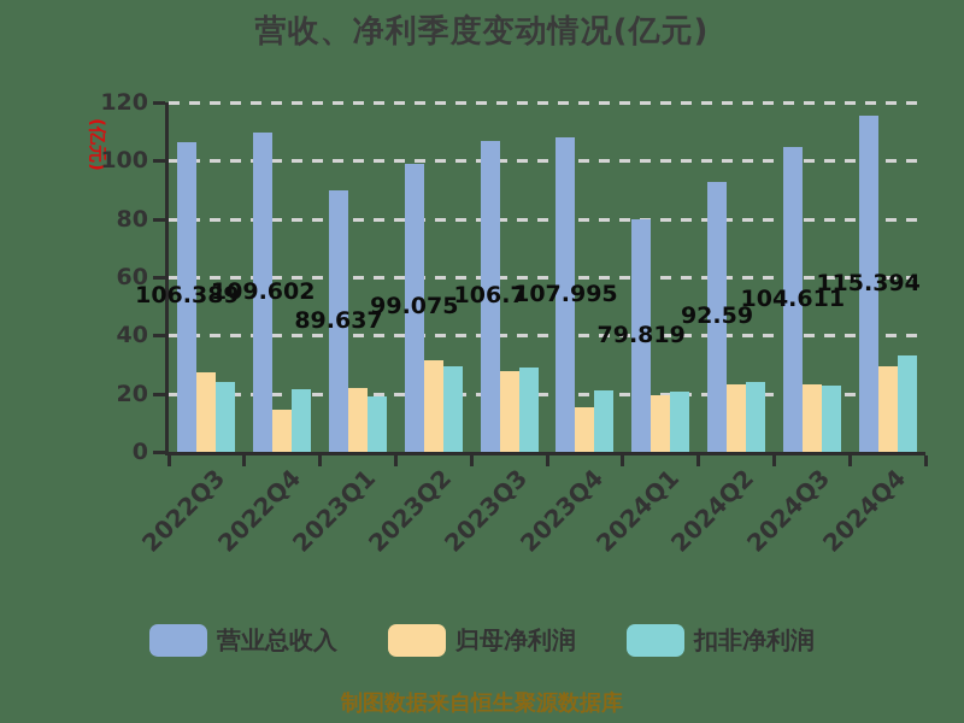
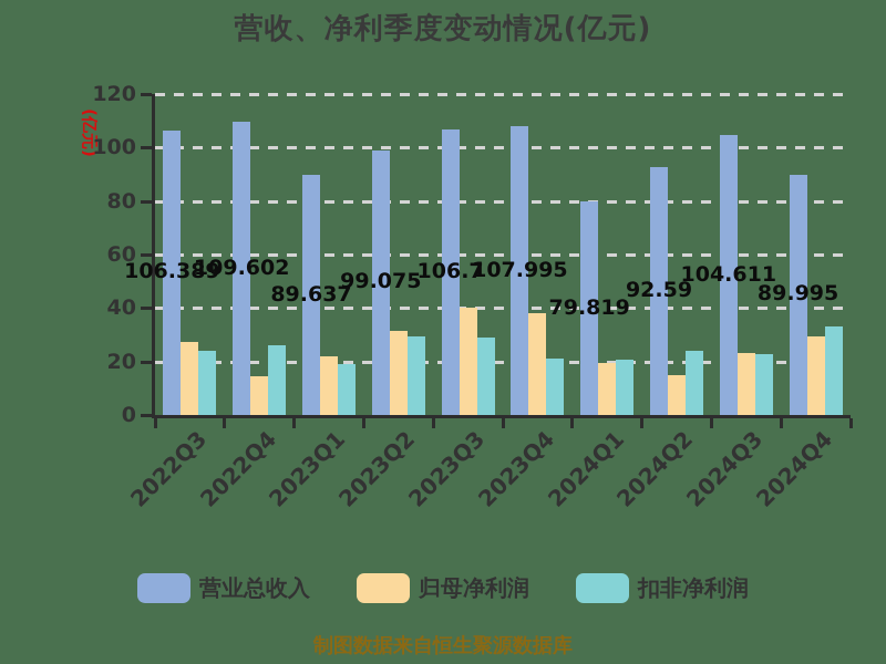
扣非净利润/2022Q4: 21 -> 26
归母净利润/2023Q3: 28 -> 40
归母净利润/2023Q4: 15 -> 38
归母净利润/2024Q2: 23 -> 15
营业总收入/2024Q4: 115.394 -> 89.995
